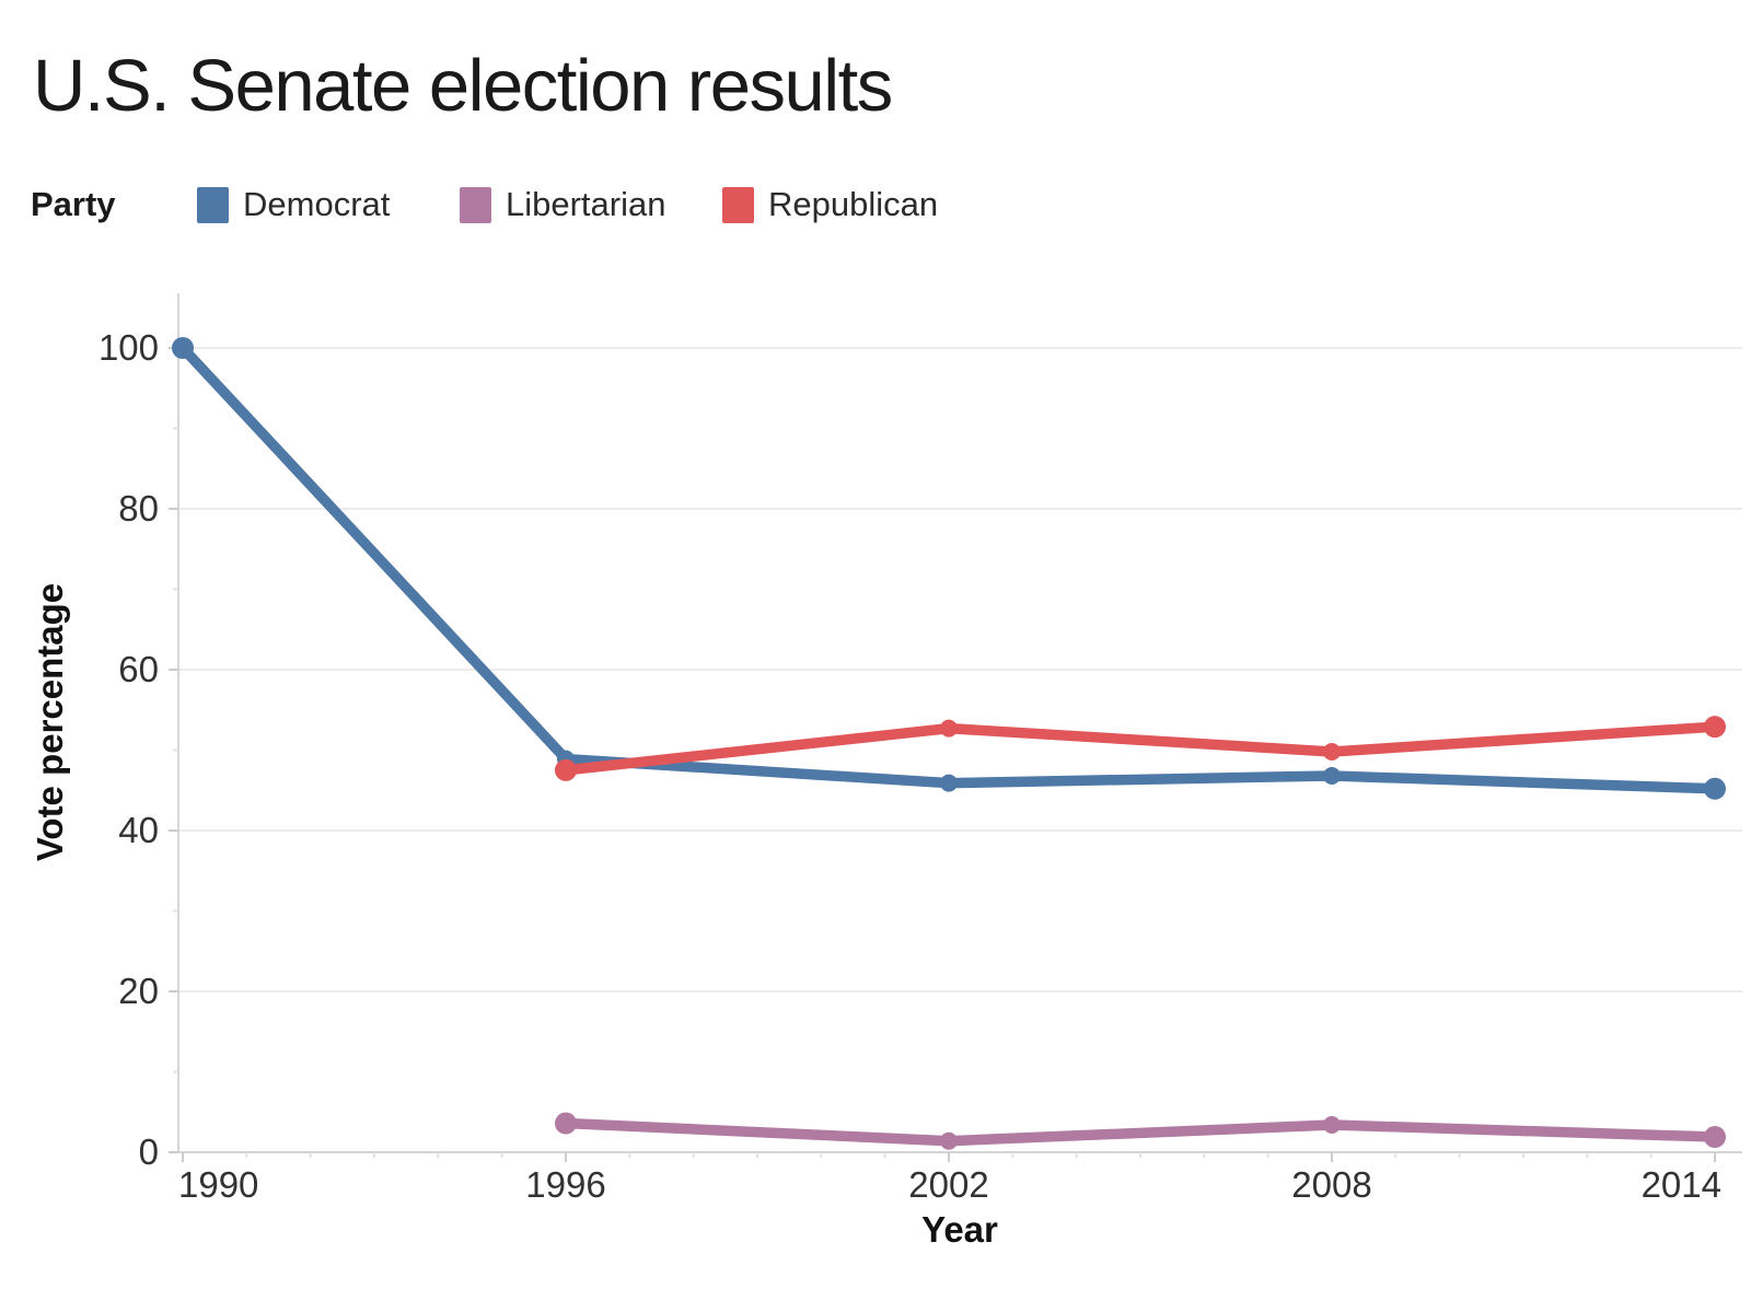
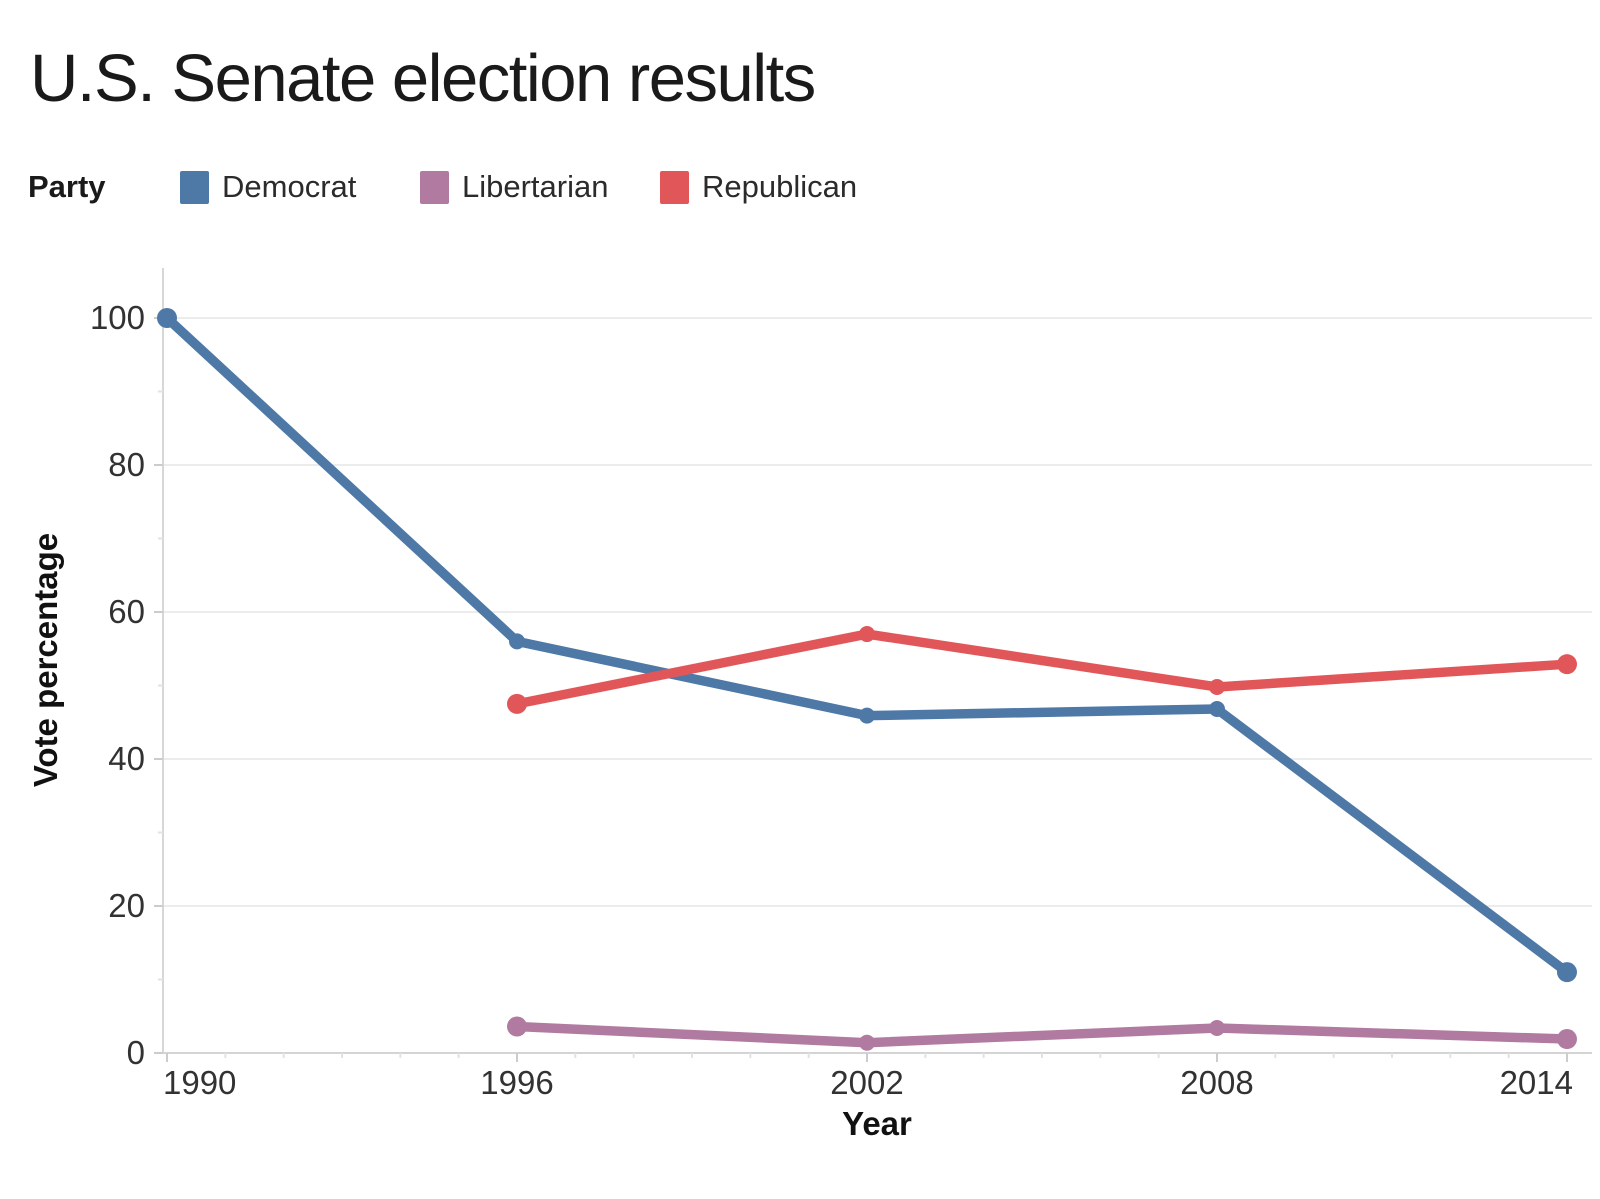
Democrat/1996: 49 -> 56
Republican/2002: 53 -> 57
Democrat/2014: 45 -> 11
